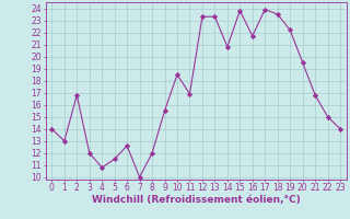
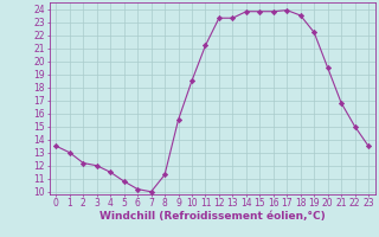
0: 14.0 -> 13.5
2: 16.8 -> 12.2
4: 10.8 -> 11.5
5: 11.5 -> 10.8
6: 12.6 -> 10.2
8: 12.0 -> 11.3
11: 16.9 -> 21.2
14: 20.8 -> 23.8
16: 21.7 -> 23.8
23: 14.0 -> 13.5
